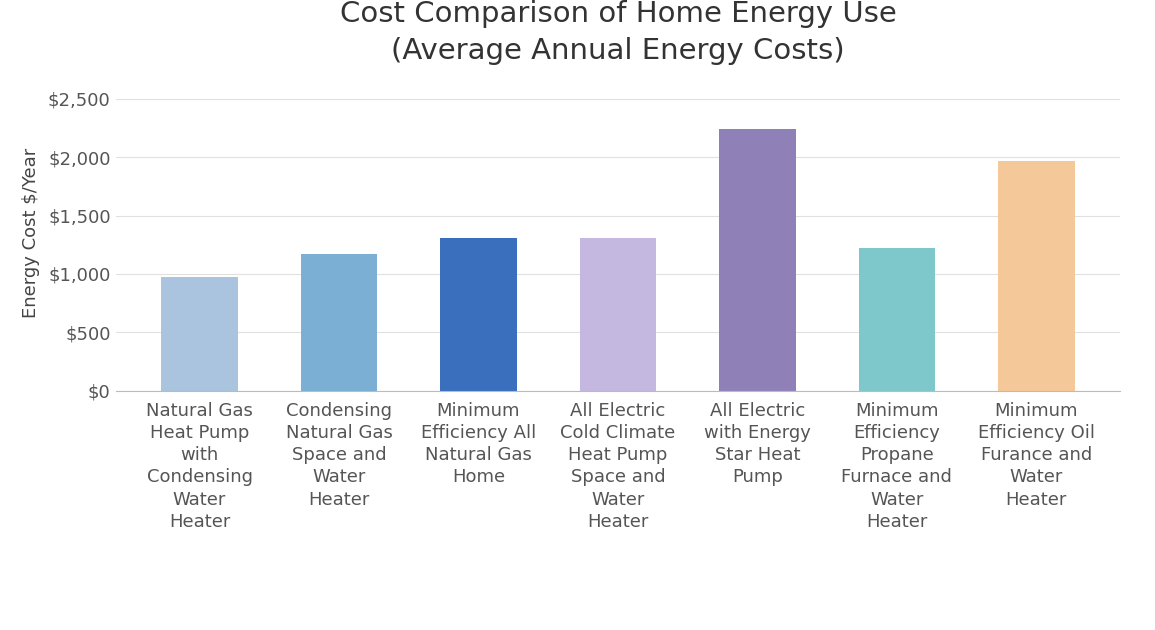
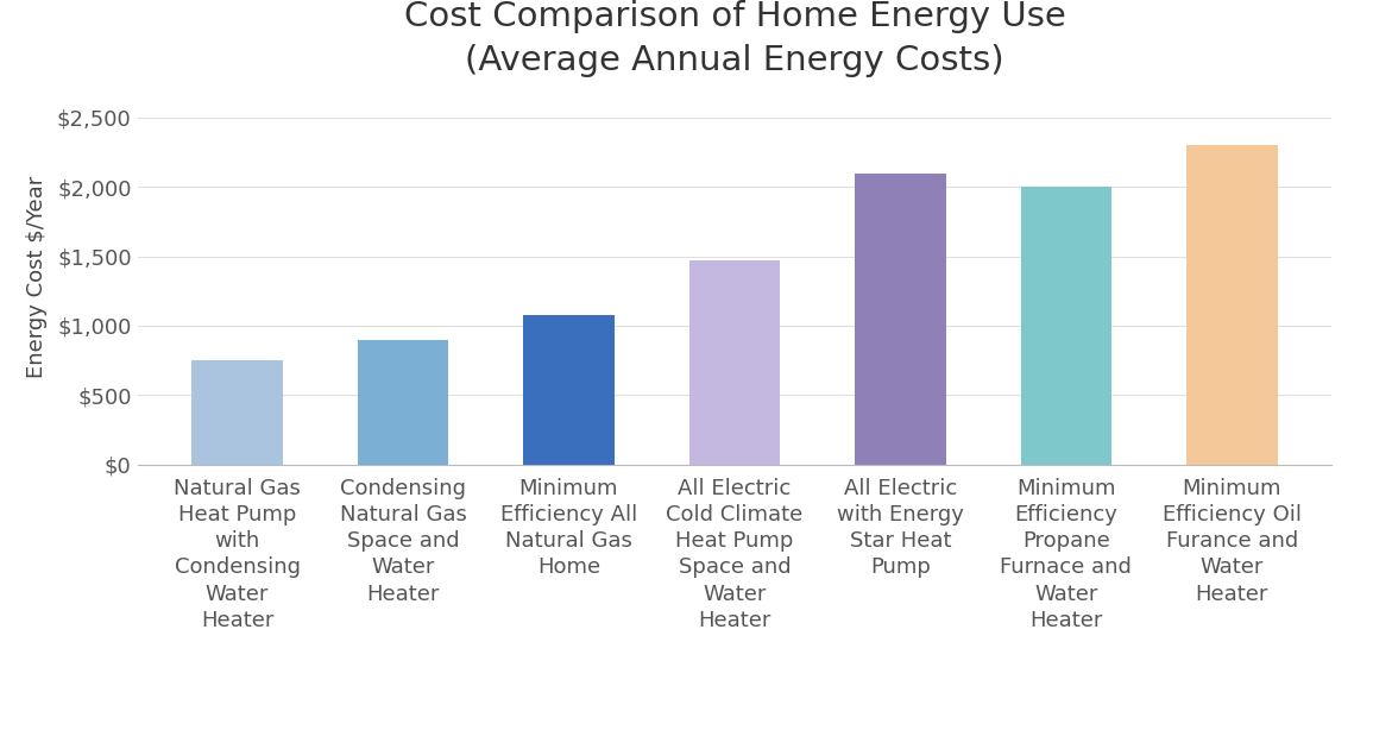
Natural Gas Heat Pump with Condensing Water Heater: $970 -> $750
Condensing Natural Gas Space and Water Heater: $1,170 -> $900
Minimum Efficiency All Natural Gas Home: $1,310 -> $1,080
All Electric Cold Climate Heat Pump Space and Water Heater: $1,310 -> $1,480
All Electric with Energy Star Heat Pump: $2,240 -> $2,100
Minimum Efficiency Propane Furnace and Water Heater: $1,220 -> $2,000
Minimum Efficiency Oil Furance and Water Heater: $1,970 -> $2,300
